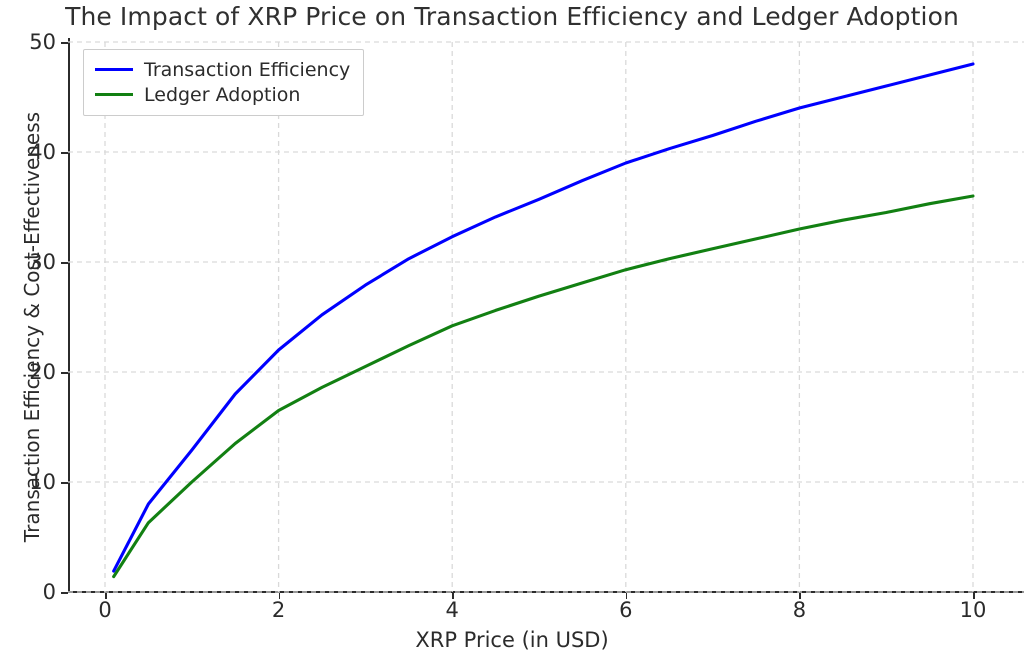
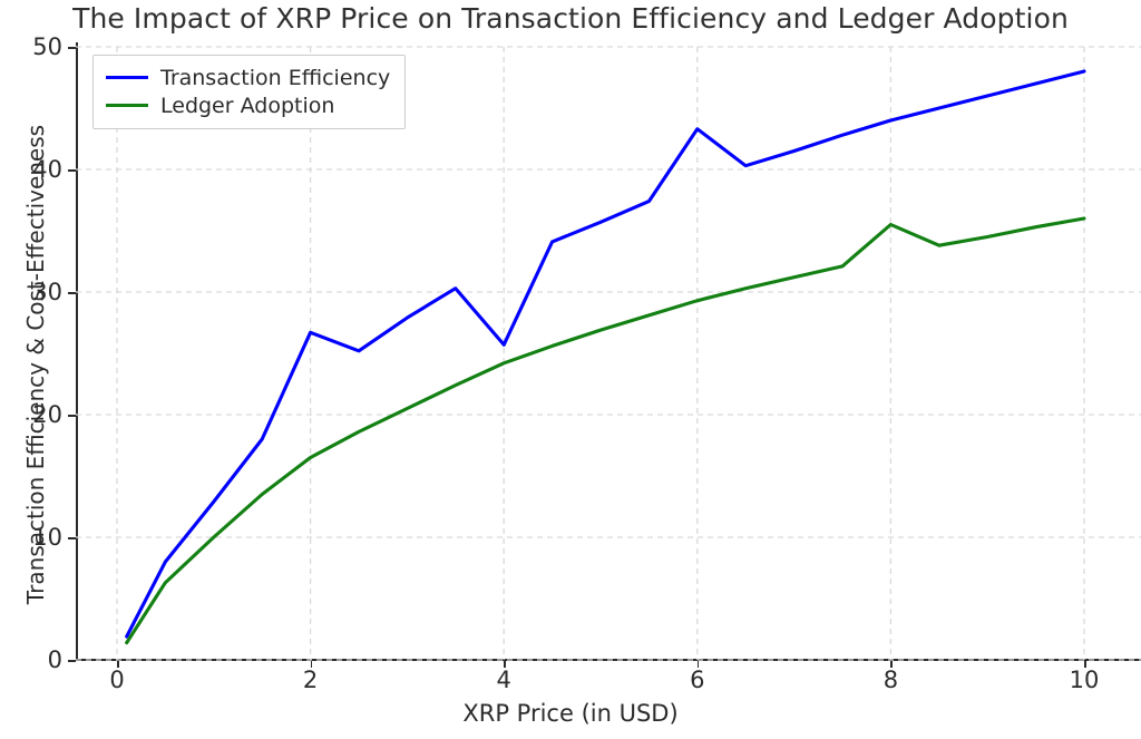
Transaction Efficiency/2: 22.0 -> 26.7
Transaction Efficiency/4: 32.3 -> 25.7
Transaction Efficiency/6: 39.0 -> 43.3
Ledger Adoption/8: 33.0 -> 35.5
